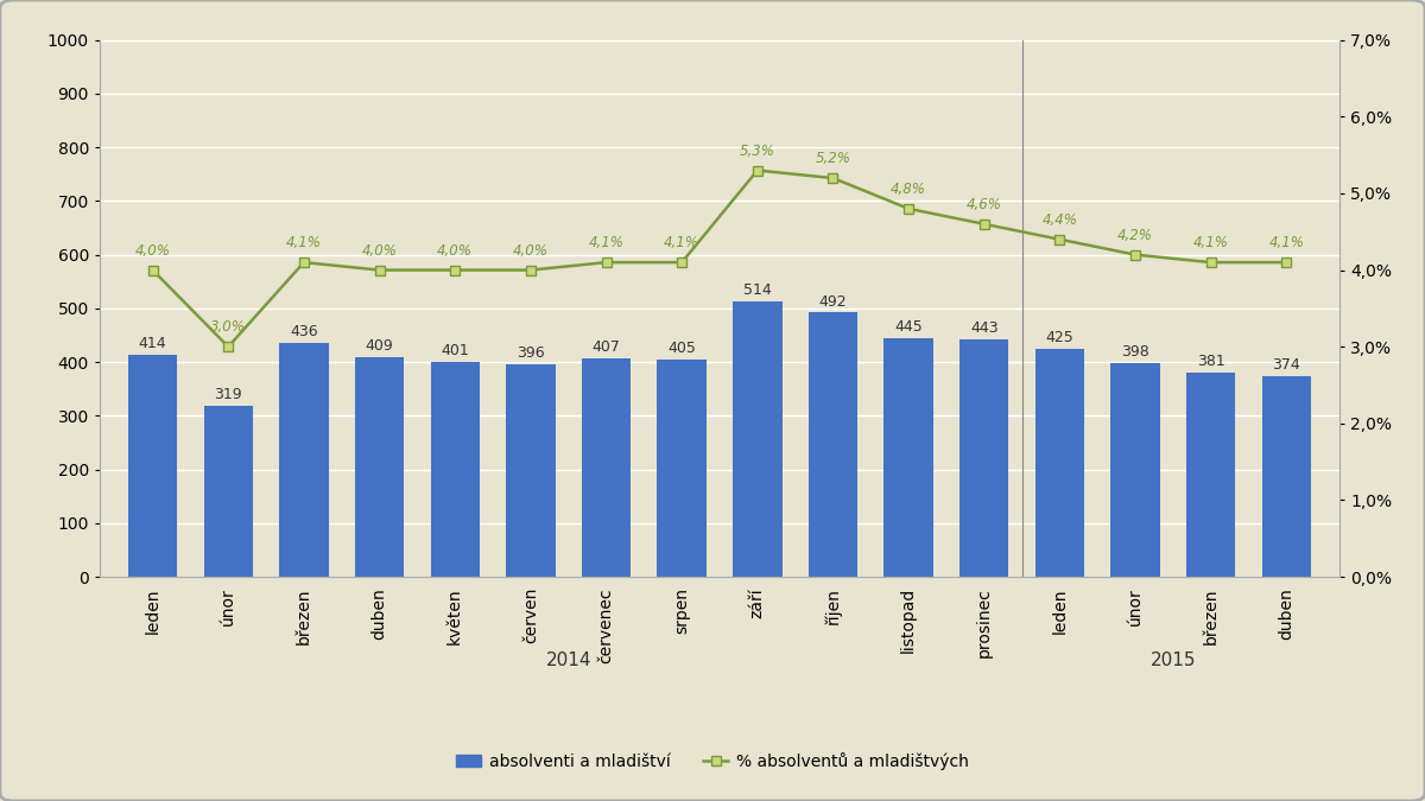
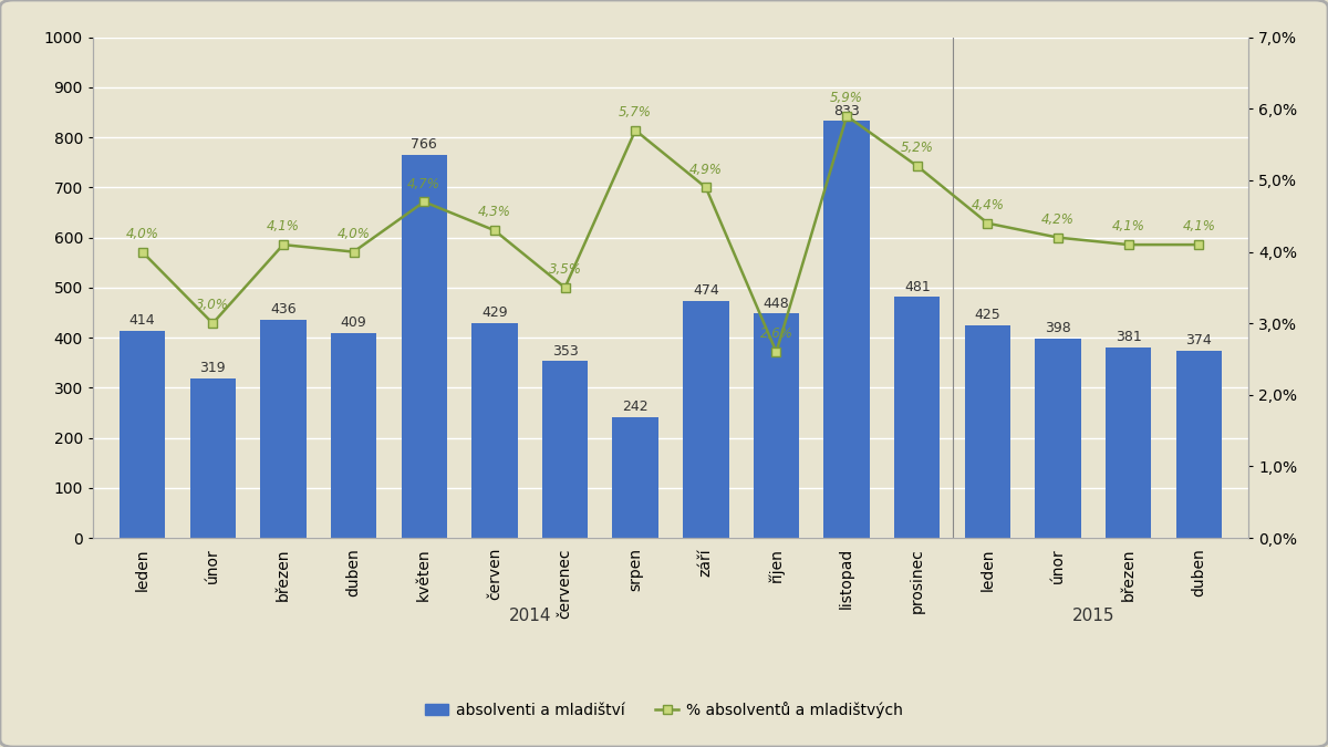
absolventi a mladištví/květen: 401 -> 766
% absolventů a mladištvých/květen: 4,0% -> 4,7%
absolventi a mladištví/červen: 396 -> 429
% absolventů a mladištvých/červen: 4,0% -> 4,3%
absolventi a mladištví/červenec: 407 -> 353
% absolventů a mladištvých/červenec: 4,1% -> 3,5%
absolventi a mladištví/srpen: 405 -> 242
% absolventů a mladištvých/srpen: 4,1% -> 5,7%
absolventi a mladištví/září: 514 -> 474
% absolventů a mladištvých/září: 5,3% -> 4,9%
absolventi a mladištví/říjen: 492 -> 448
% absolventů a mladištvých/říjen: 5,2% -> 2,6%
absolventi a mladištví/listopad: 445 -> 833
% absolventů a mladištvých/listopad: 4,8% -> 5,9%
absolventi a mladištví/prosinec: 443 -> 481
% absolventů a mladištvých/prosinec: 4,6% -> 5,2%
